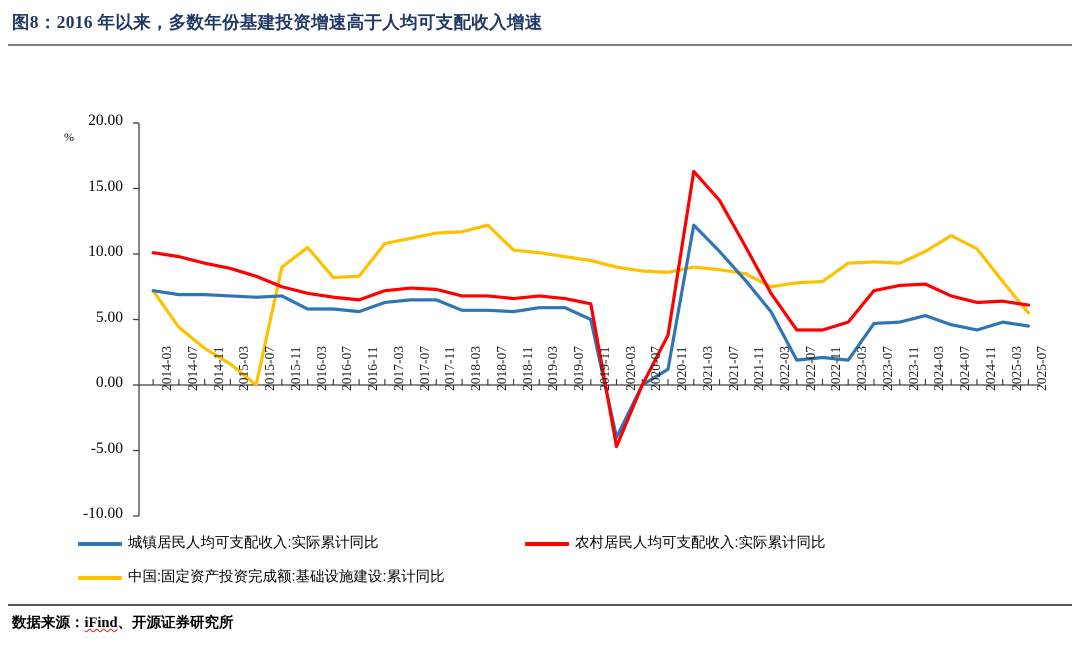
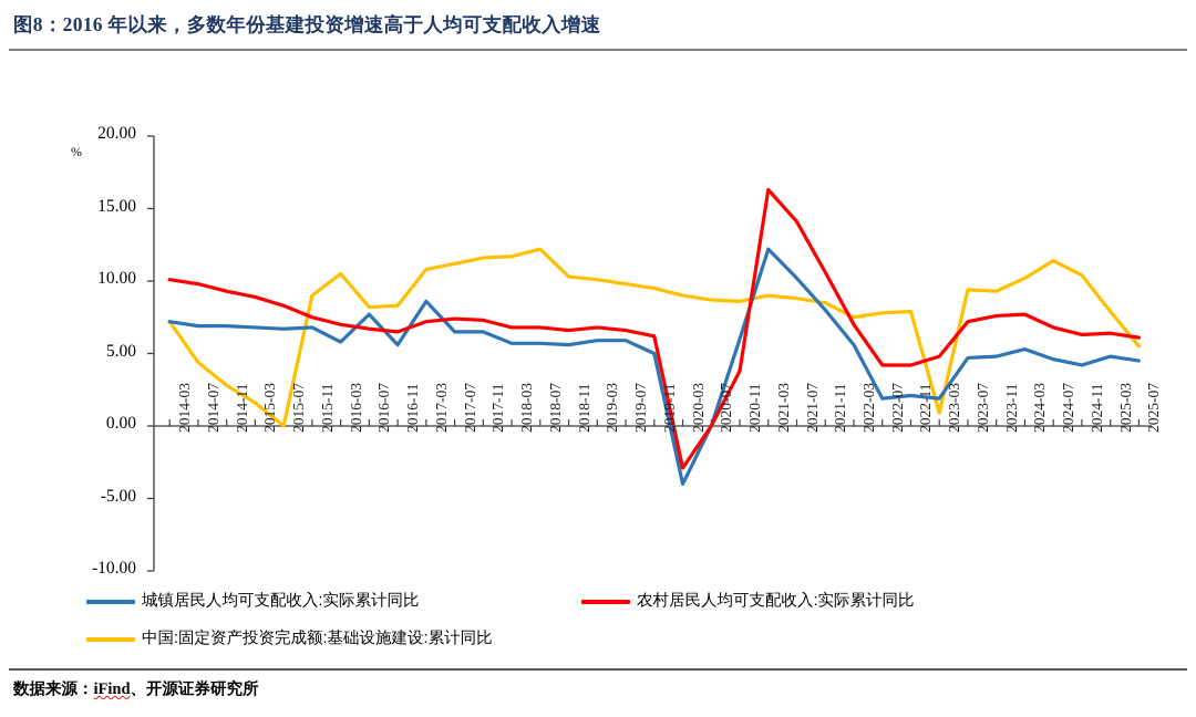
城镇居民人均可支配收入:实际累计同比/2016-07: 5.8 -> 7.7
城镇居民人均可支配收入:实际累计同比/2017-03: 6.3 -> 8.6
农村居民人均可支配收入:实际累计同比/2020-03: -4.7 -> -2.9
城镇居民人均可支配收入:实际累计同比/2020-11: 1.2 -> 6.0
中国:固定资产投资完成额:基础设施建设:累计同比/2023-03: 9.3 -> 0.9
